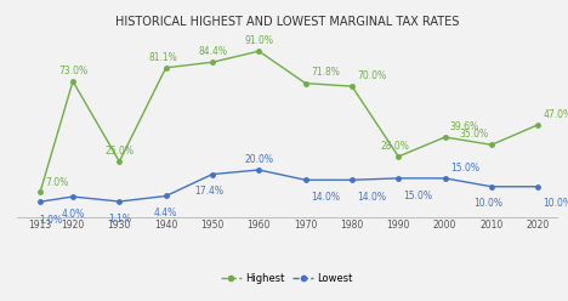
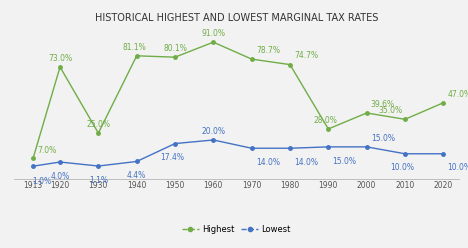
Highest/1950: 84.4% -> 80.1%
Highest/1970: 71.8% -> 78.7%
Highest/1980: 70.0% -> 74.7%
